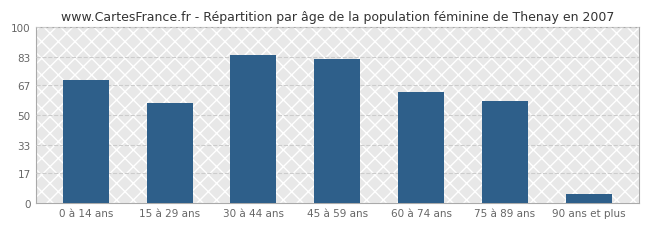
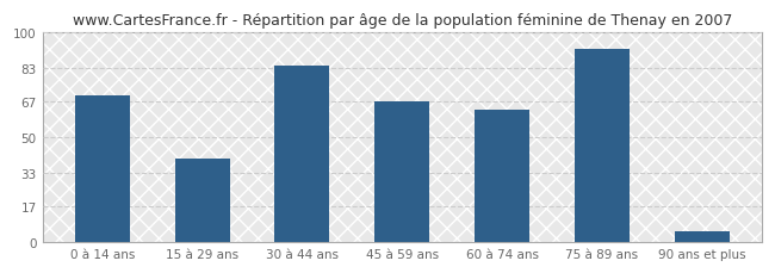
15 à 29 ans: 57 -> 40
45 à 59 ans: 82 -> 67
75 à 89 ans: 58 -> 92
